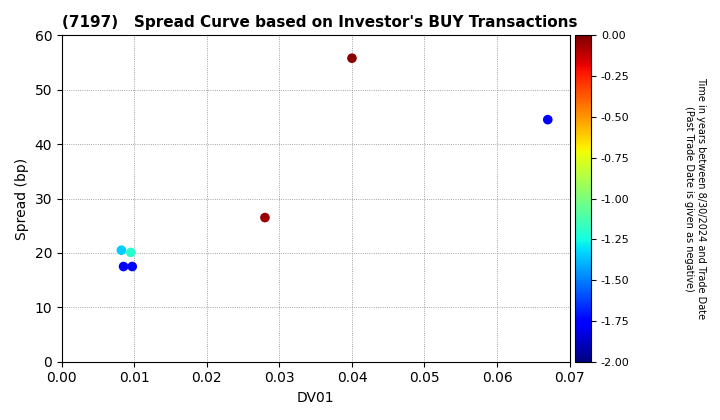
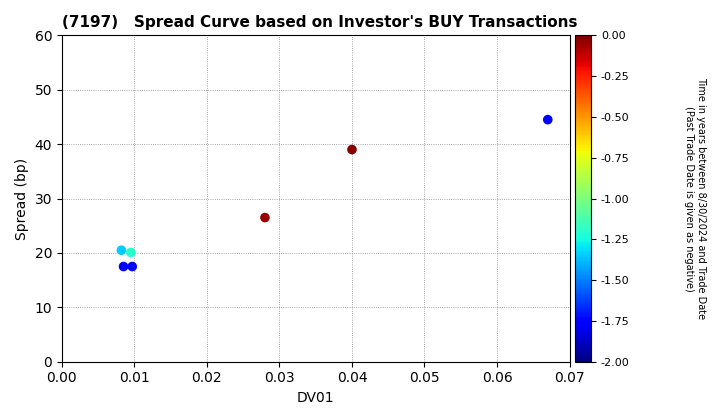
0.04: 55.8 -> 39.0
